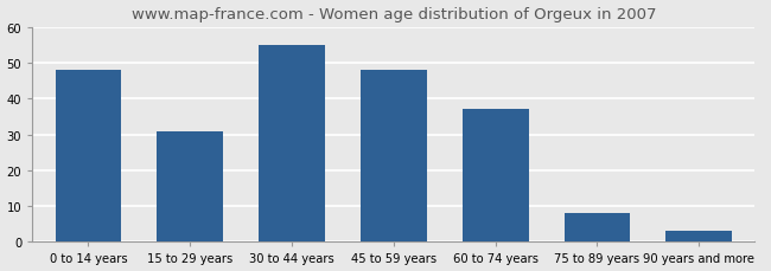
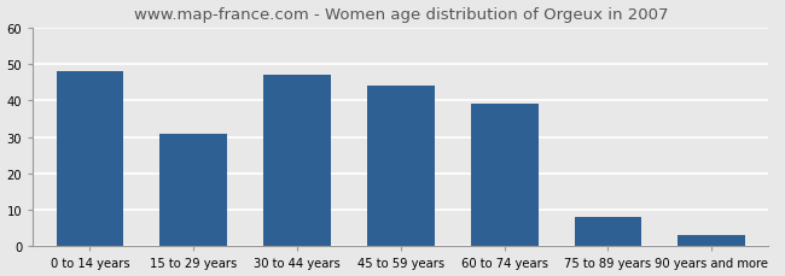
30 to 44 years: 55 -> 47
45 to 59 years: 48 -> 44
60 to 74 years: 37 -> 39
